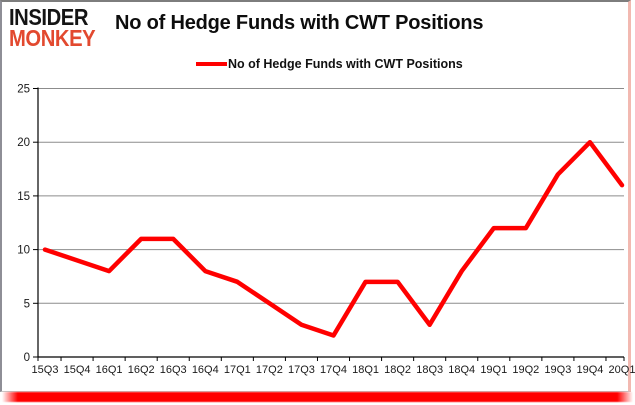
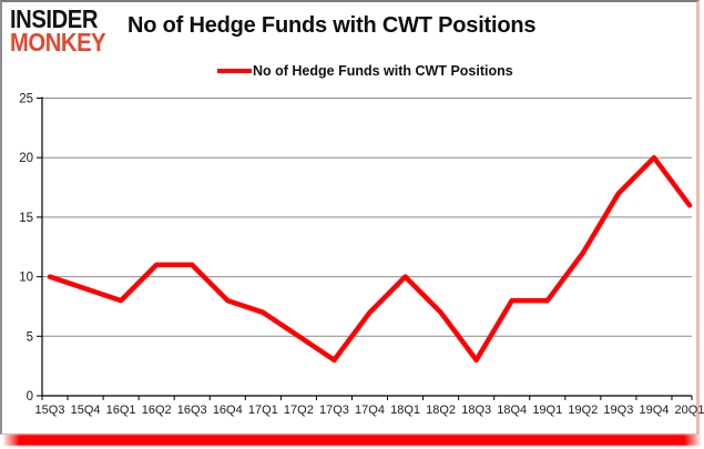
17Q4: 2 -> 7
18Q1: 7 -> 10
19Q1: 12 -> 8
